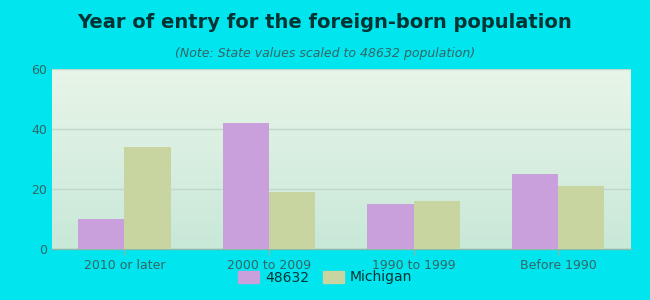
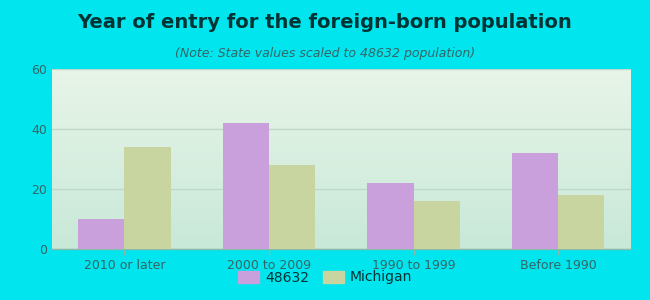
Michigan/2000 to 2009: 19 -> 28
48632/1990 to 1999: 15 -> 22
48632/Before 1990: 25 -> 32
Michigan/Before 1990: 21 -> 18
